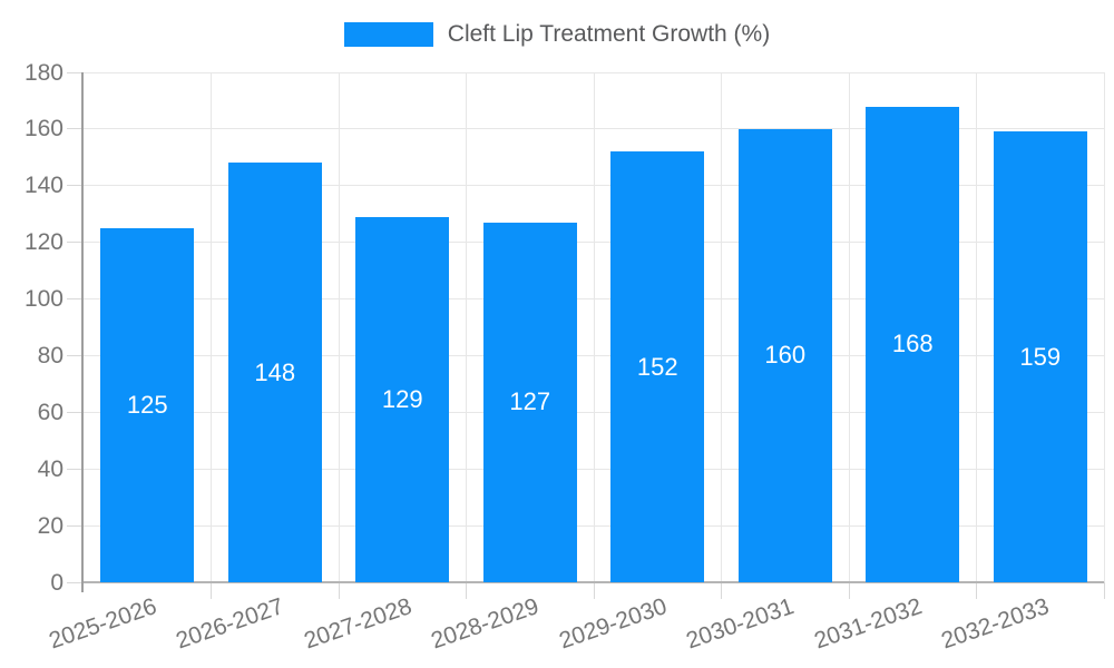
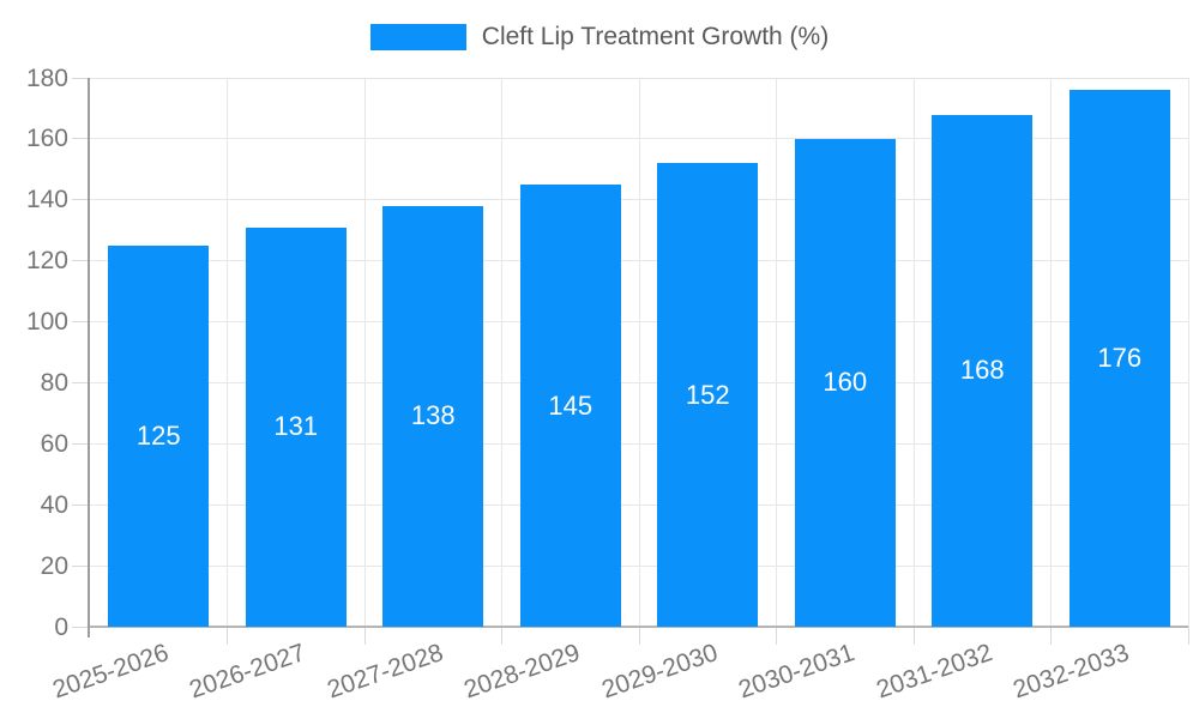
2026-2027: 148 -> 131
2027-2028: 129 -> 138
2028-2029: 127 -> 145
2032-2033: 159 -> 176
